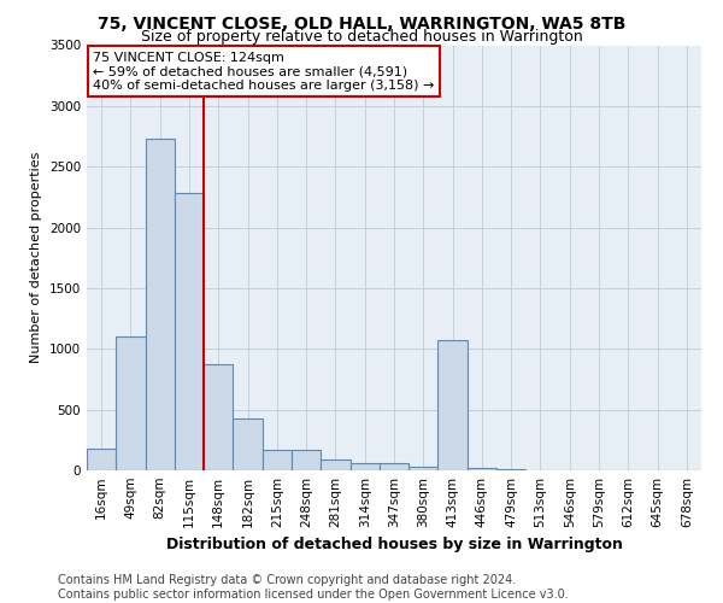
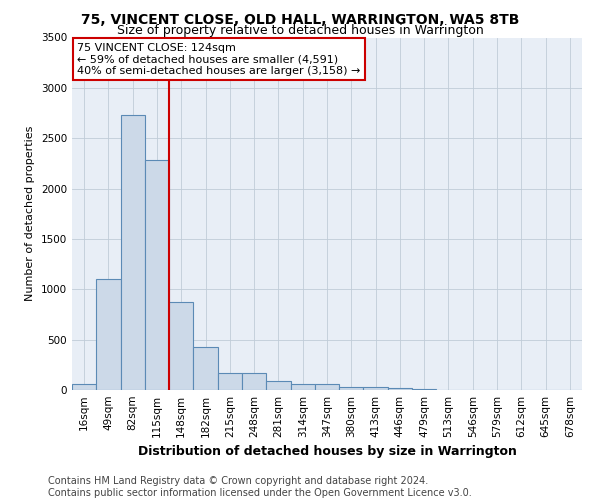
16sqm: 180 -> 60
413sqm: 1070 -> 20
